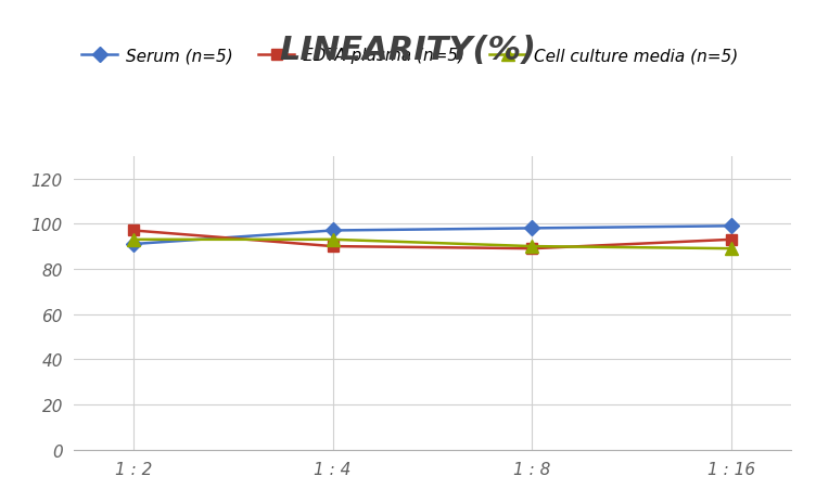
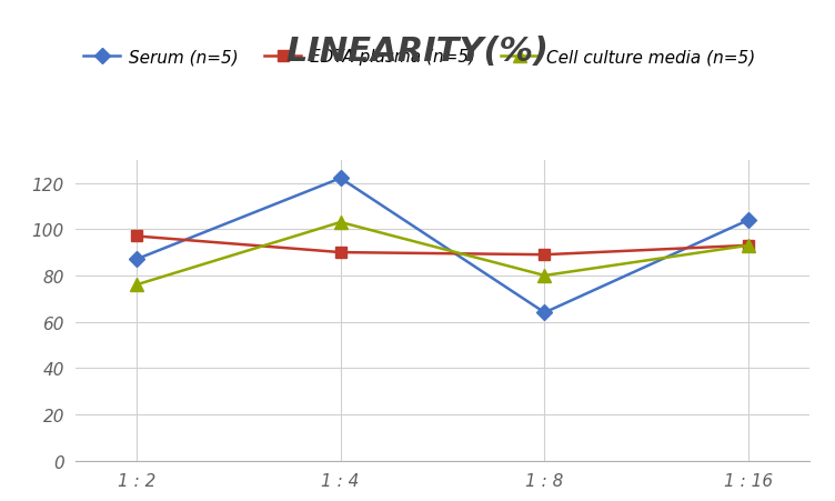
Serum (n=5)/1 : 2: 91 -> 87
Cell culture media (n=5)/1 : 2: 93 -> 76
Serum (n=5)/1 : 4: 97 -> 122
Cell culture media (n=5)/1 : 4: 93 -> 103
Serum (n=5)/1 : 8: 98 -> 64
Cell culture media (n=5)/1 : 8: 90 -> 80
Serum (n=5)/1 : 16: 99 -> 104
Cell culture media (n=5)/1 : 16: 89 -> 93
